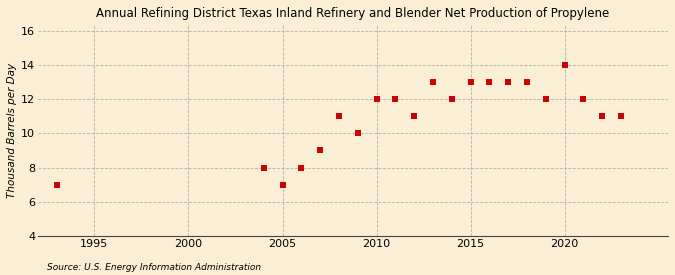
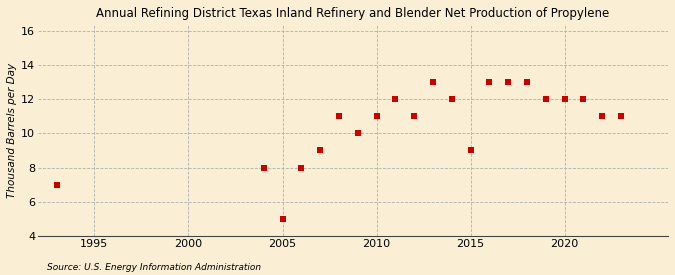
2005: 7 -> 5
2010: 12 -> 11
2015: 13 -> 9
2020: 14 -> 12
